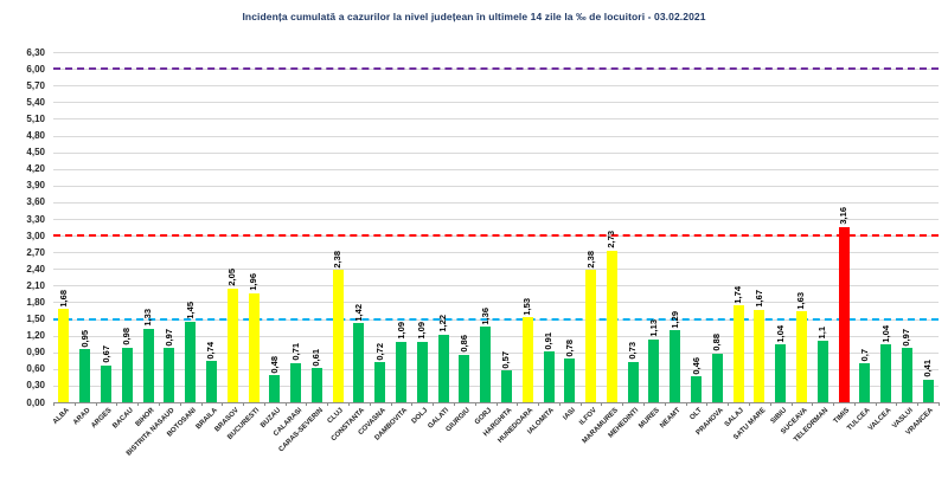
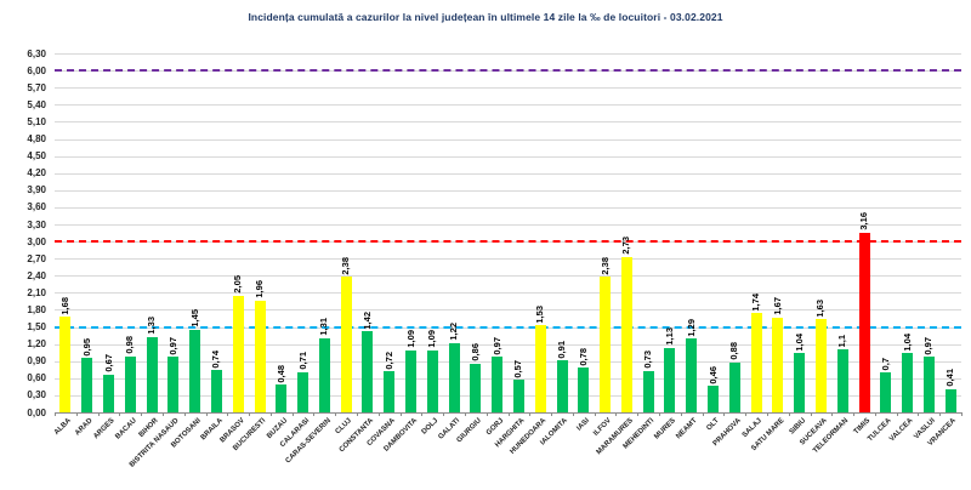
CARAS-SEVERIN: 0,61 -> 1,31
GORJ: 1,36 -> 0,97
